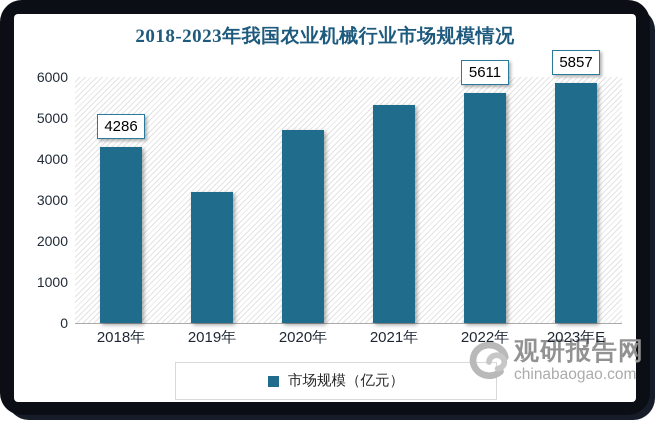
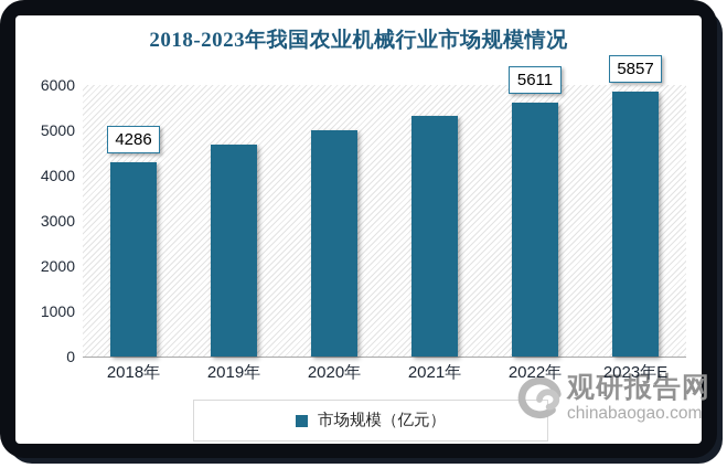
2019年: 3200 -> 4700
2020年: 4700 -> 5000
